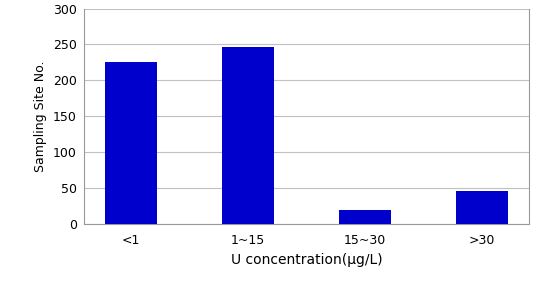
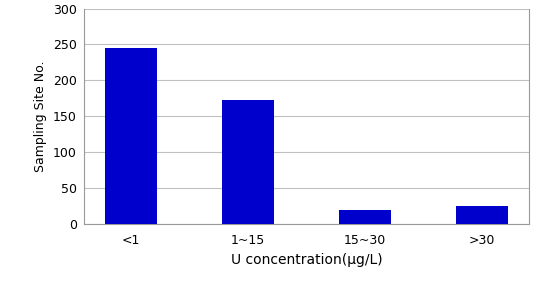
<1: 226 -> 245
1~15: 246 -> 172
>30: 46 -> 25
